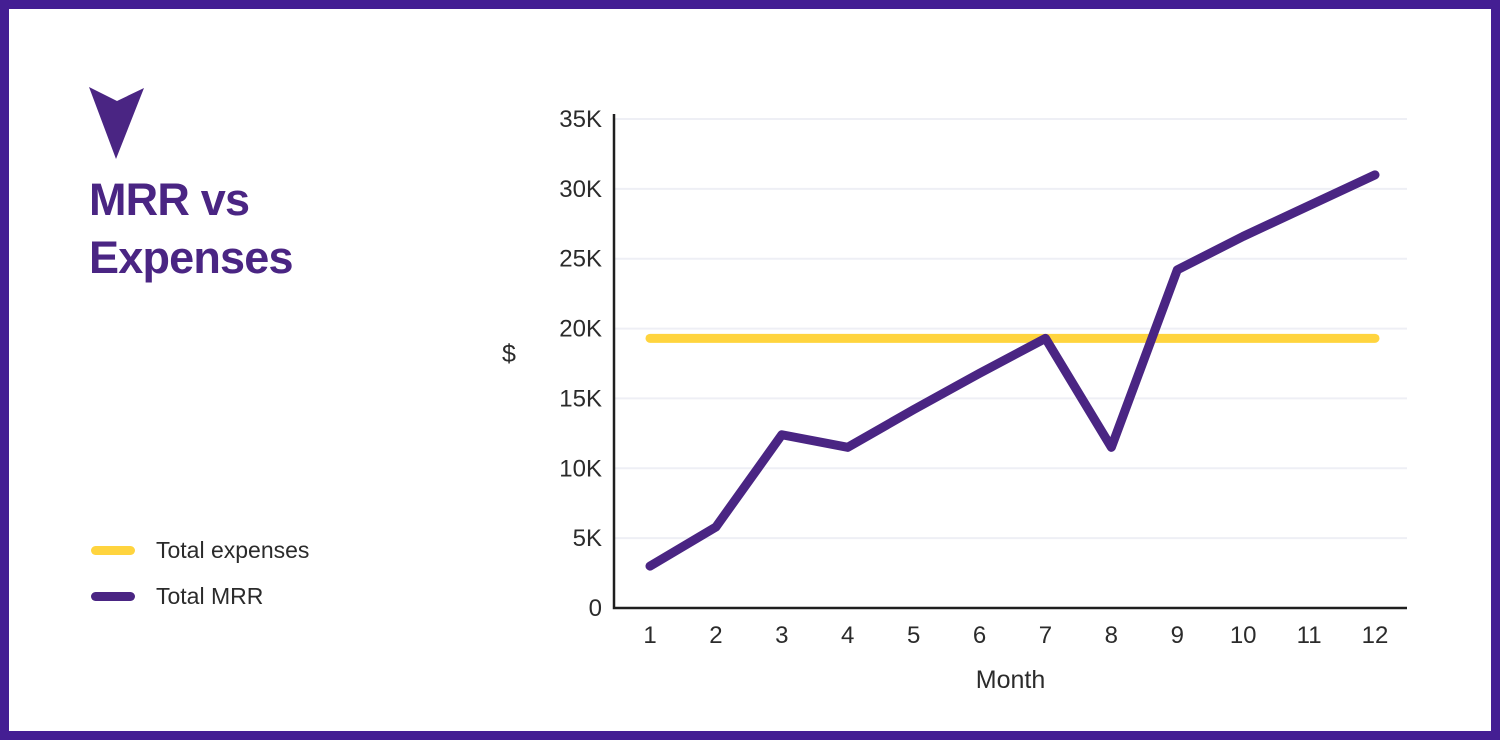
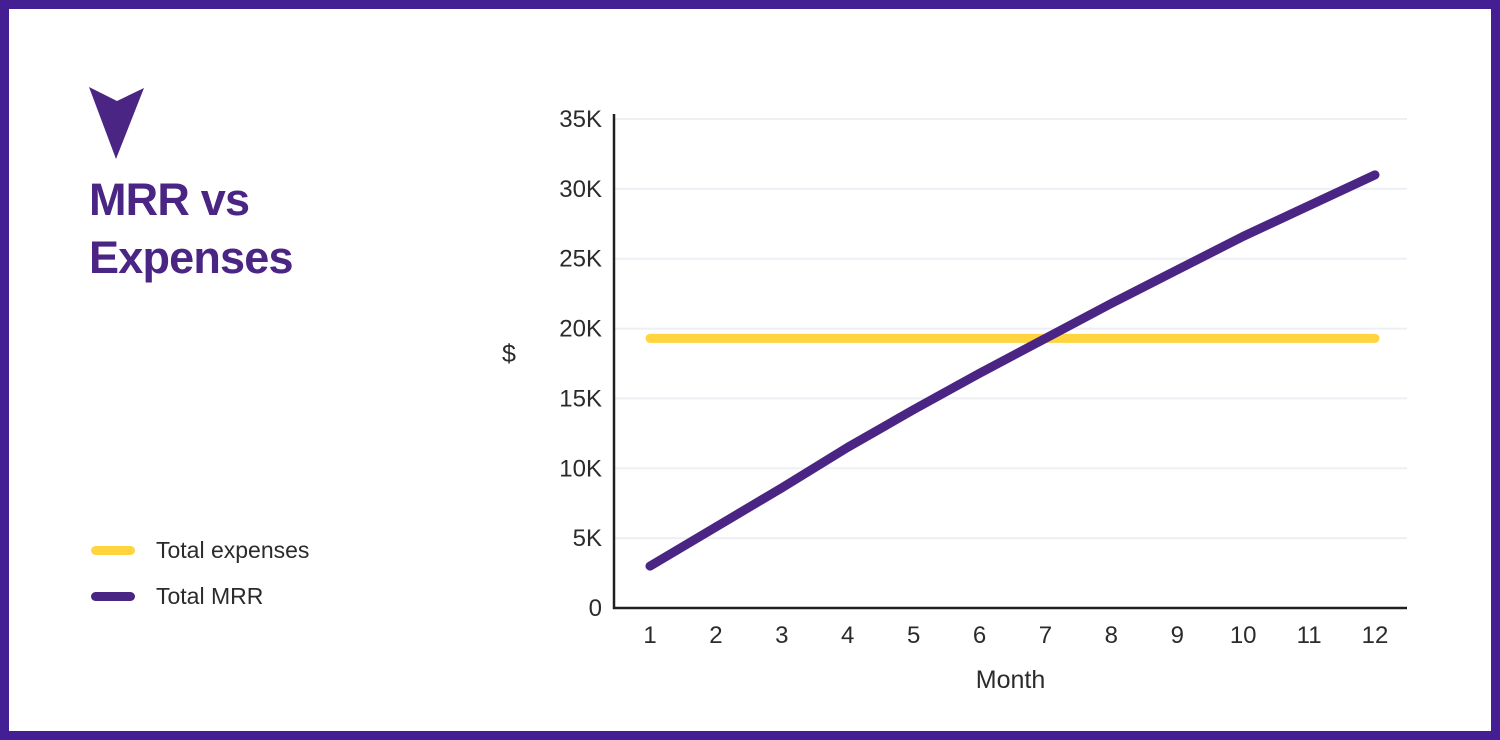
Total MRR/3: 12.4K -> 8.6K
Total MRR/8: 11.5K -> 21.8K
